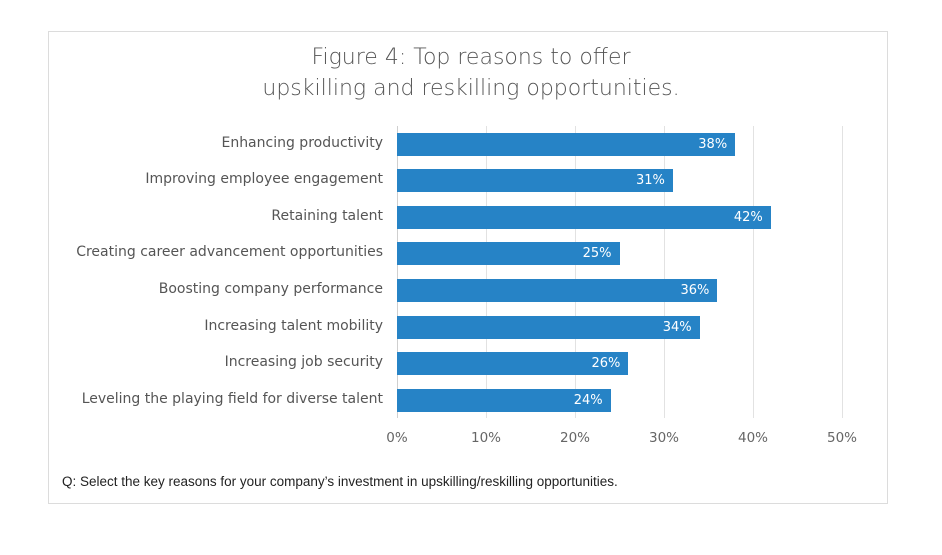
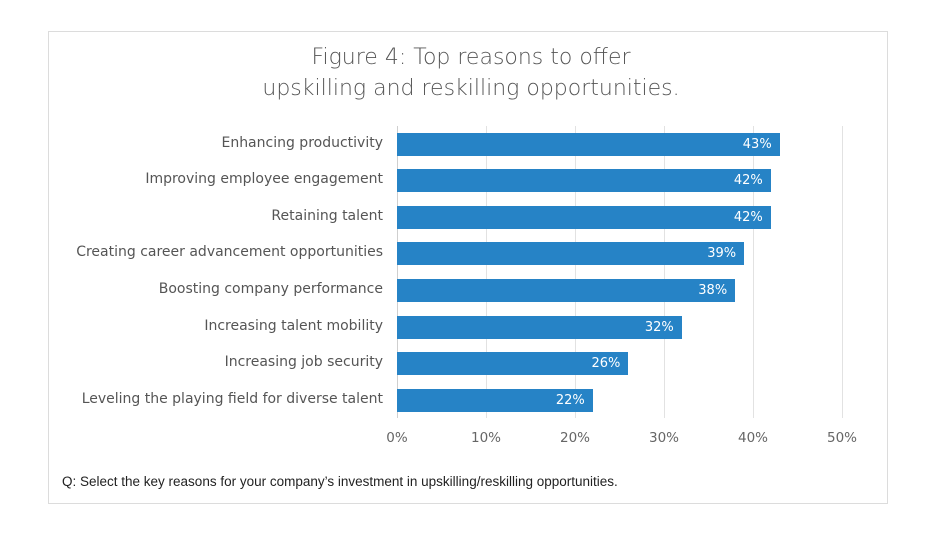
Enhancing productivity: 38% -> 43%
Improving employee engagement: 31% -> 42%
Creating career advancement opportunities: 25% -> 39%
Boosting company performance: 36% -> 38%
Increasing talent mobility: 34% -> 32%
Leveling the playing field for diverse talent: 24% -> 22%
